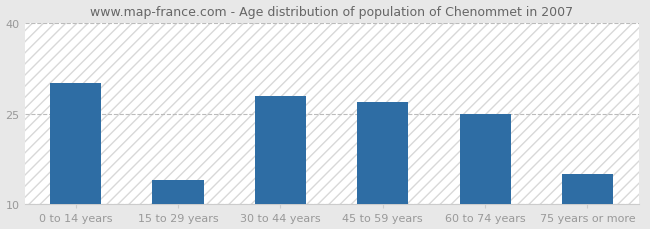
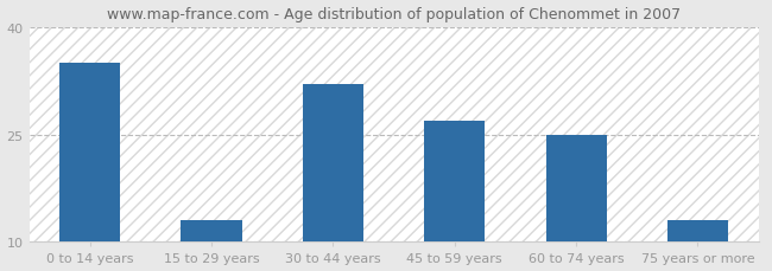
0 to 14 years: 30 -> 35
15 to 29 years: 14 -> 13
30 to 44 years: 28 -> 32
75 years or more: 15 -> 13
